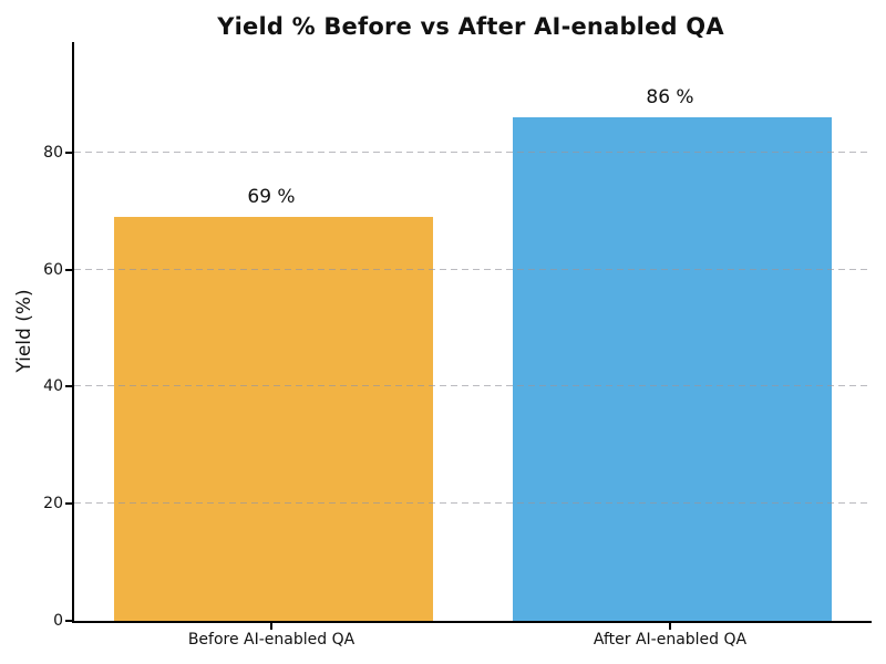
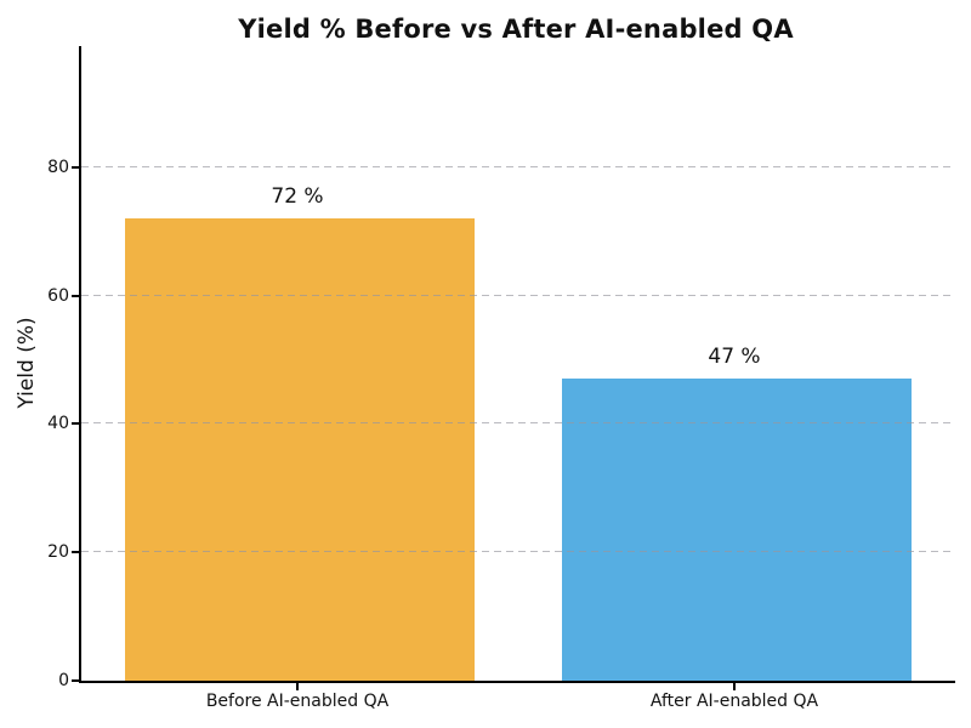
Before AI-enabled QA: 69 -> 72
After AI-enabled QA: 86 -> 47
